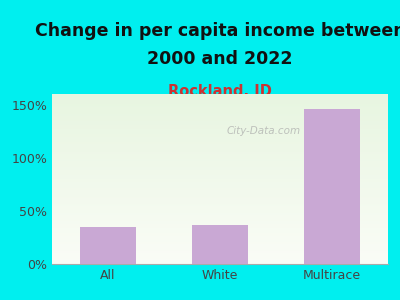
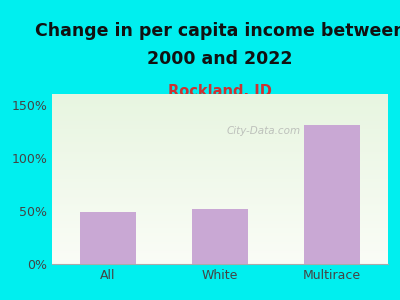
All: 35% -> 49%
White: 37% -> 52%
Multirace: 146% -> 131%
